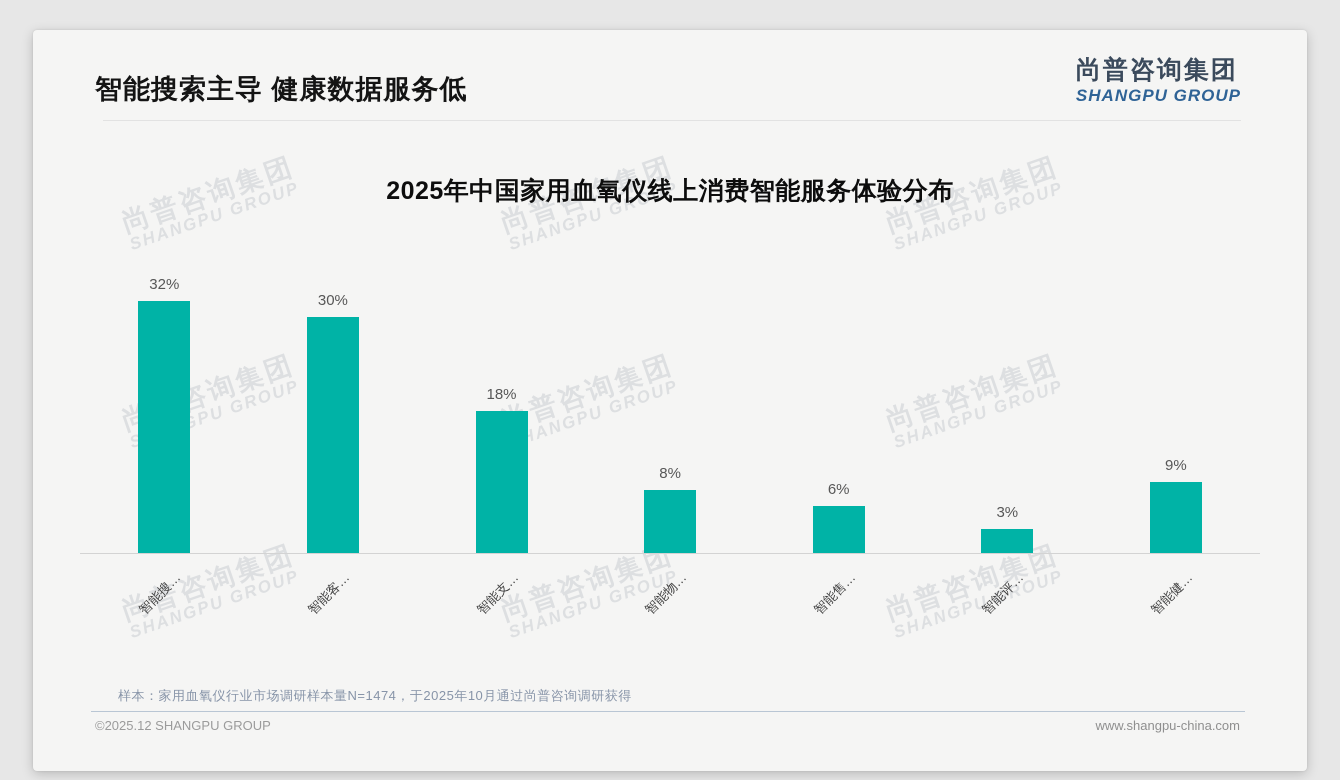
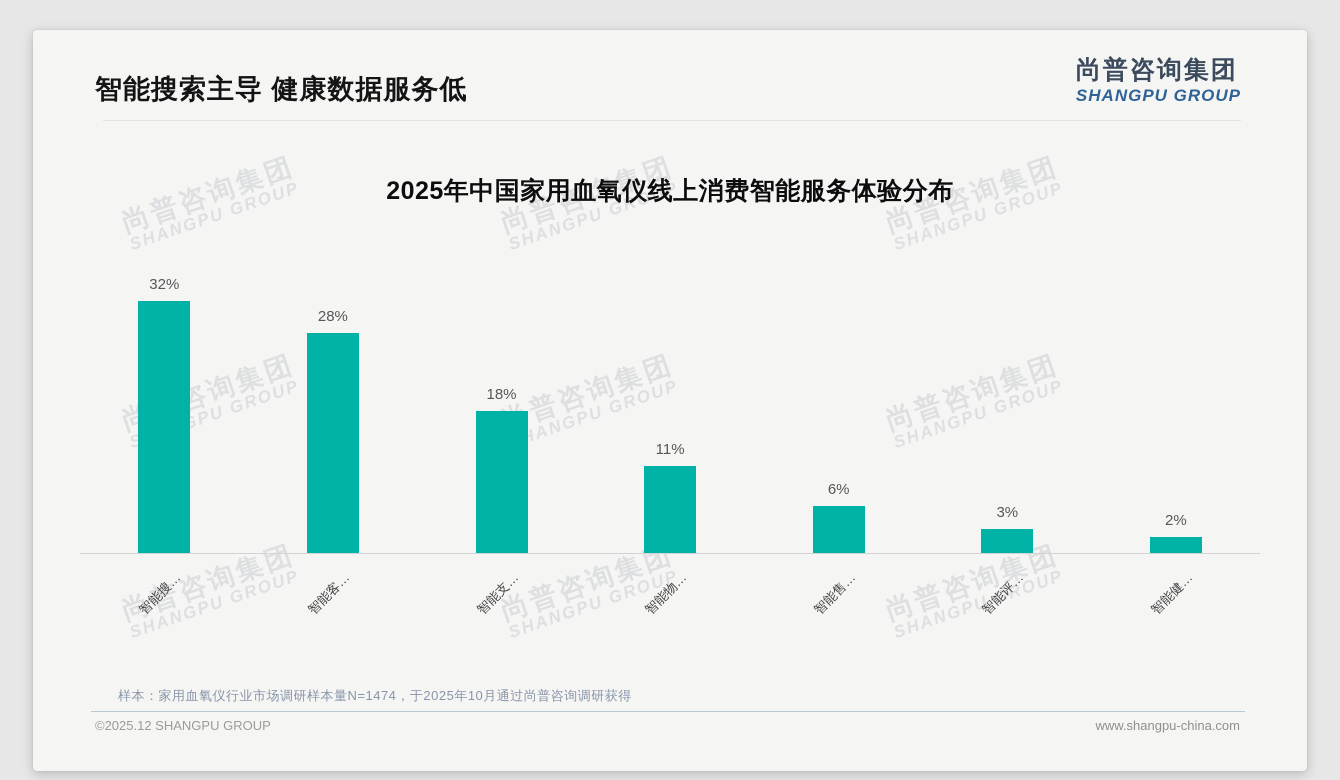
智能客…: 30% -> 28%
智能物…: 8% -> 11%
智能健…: 9% -> 2%
